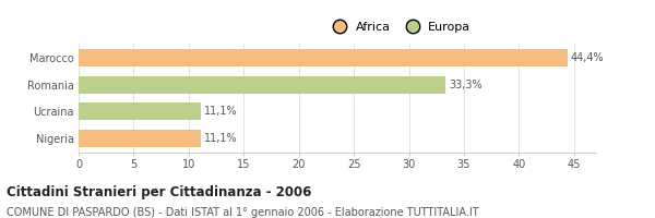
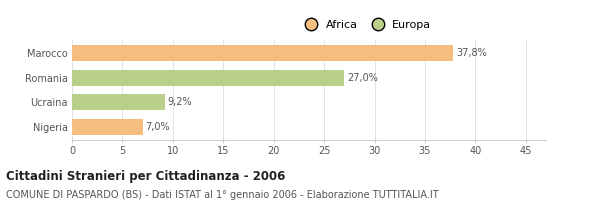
Marocco: 44,4% -> 37,8%
Romania: 33,3% -> 27,0%
Ucraina: 11,1% -> 9,2%
Nigeria: 11,1% -> 7,0%
